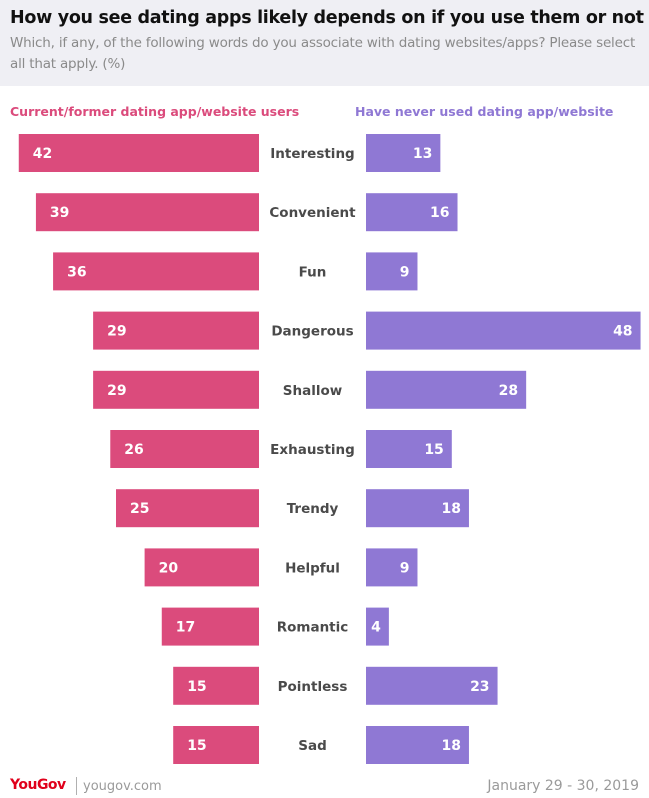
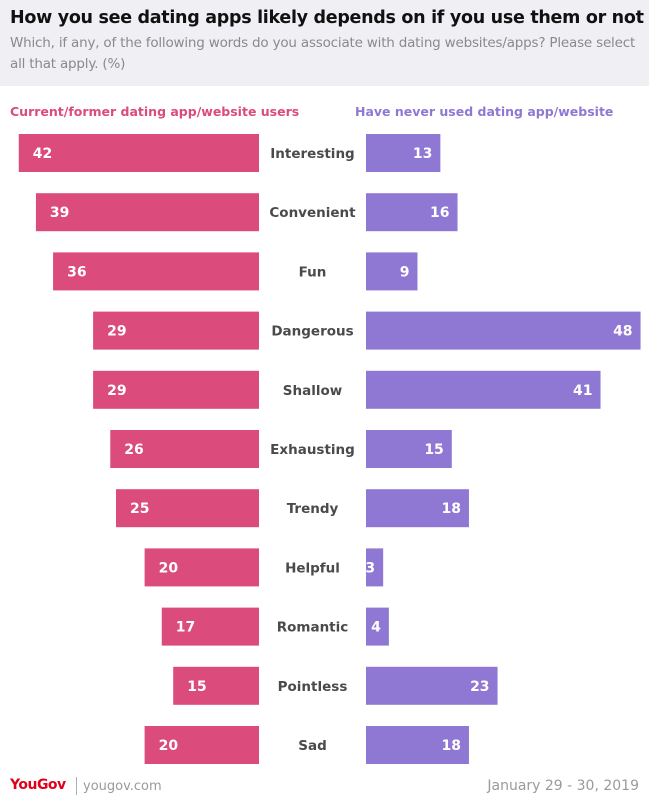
Have never used dating app/website/Shallow: 28 -> 41
Have never used dating app/website/Helpful: 9 -> 3
Current/former dating app/website users/Sad: 15 -> 20
